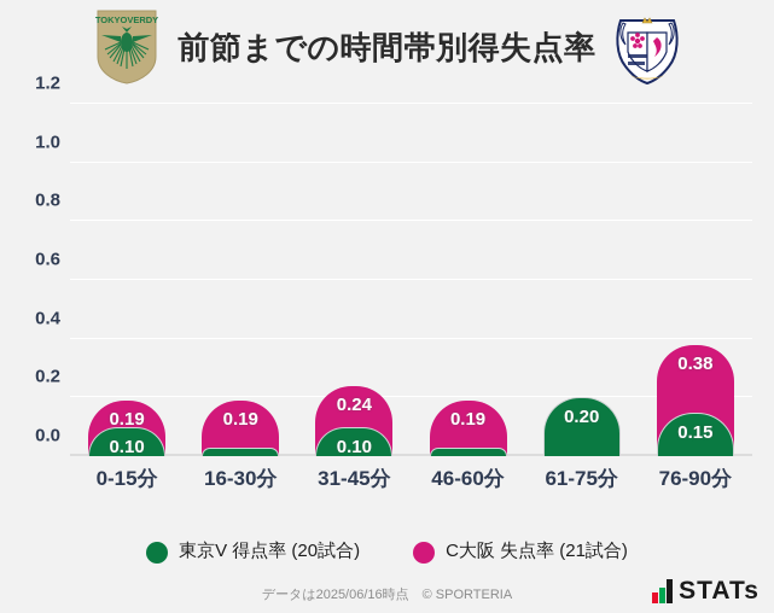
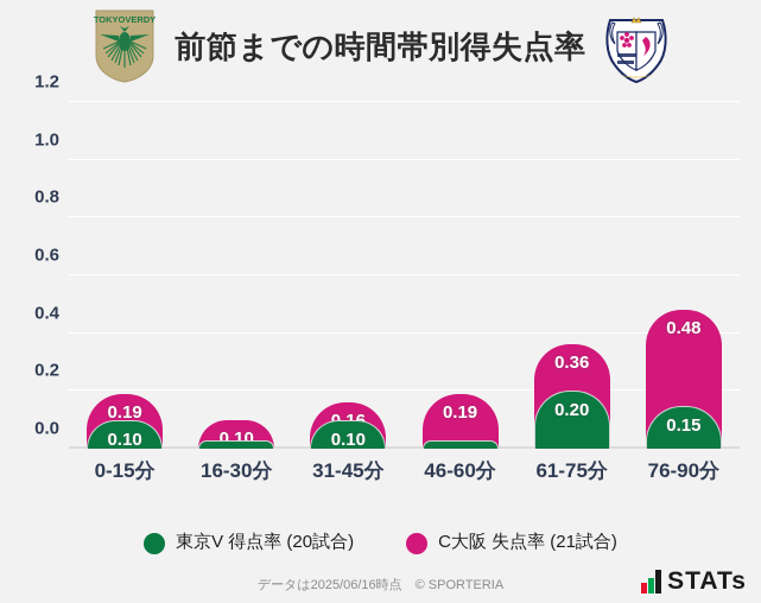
C大阪 失点率 (21試合)/16-30分: 0.19 -> 0.10
C大阪 失点率 (21試合)/31-45分: 0.24 -> 0.16
C大阪 失点率 (21試合)/61-75分: 0.14 -> 0.36
C大阪 失点率 (21試合)/76-90分: 0.38 -> 0.48
